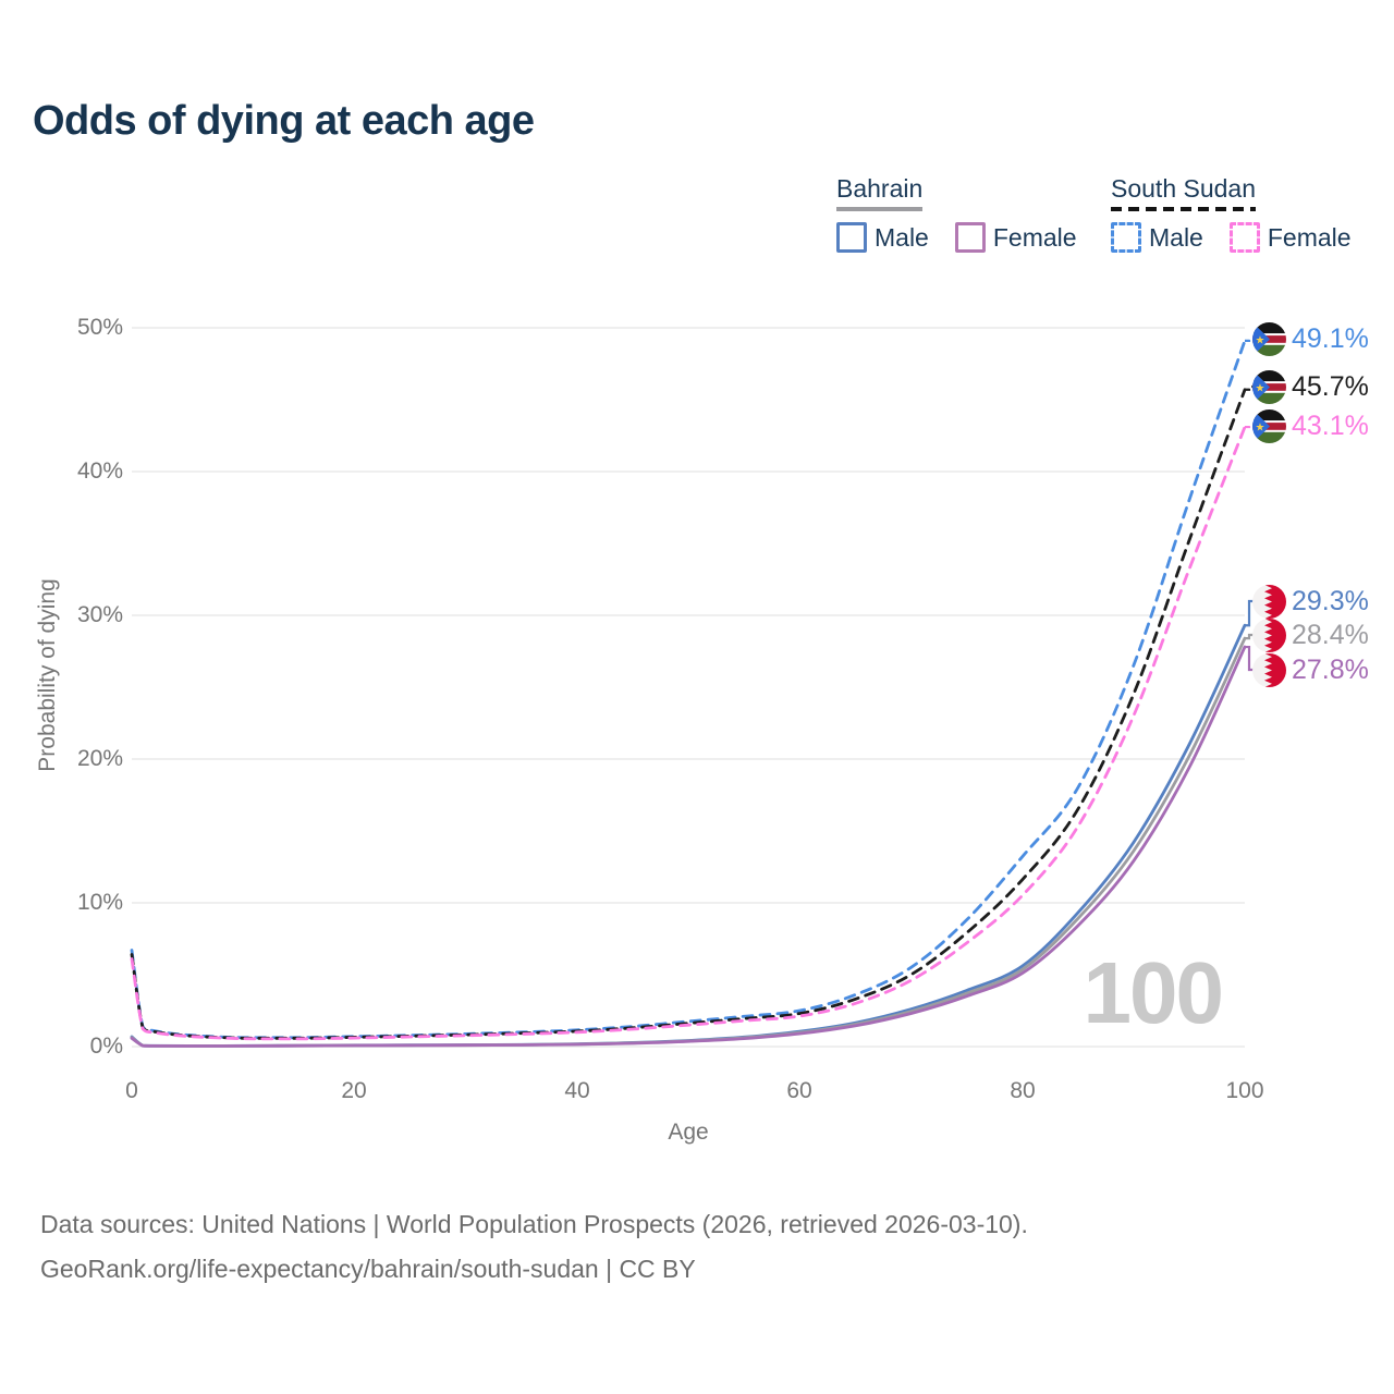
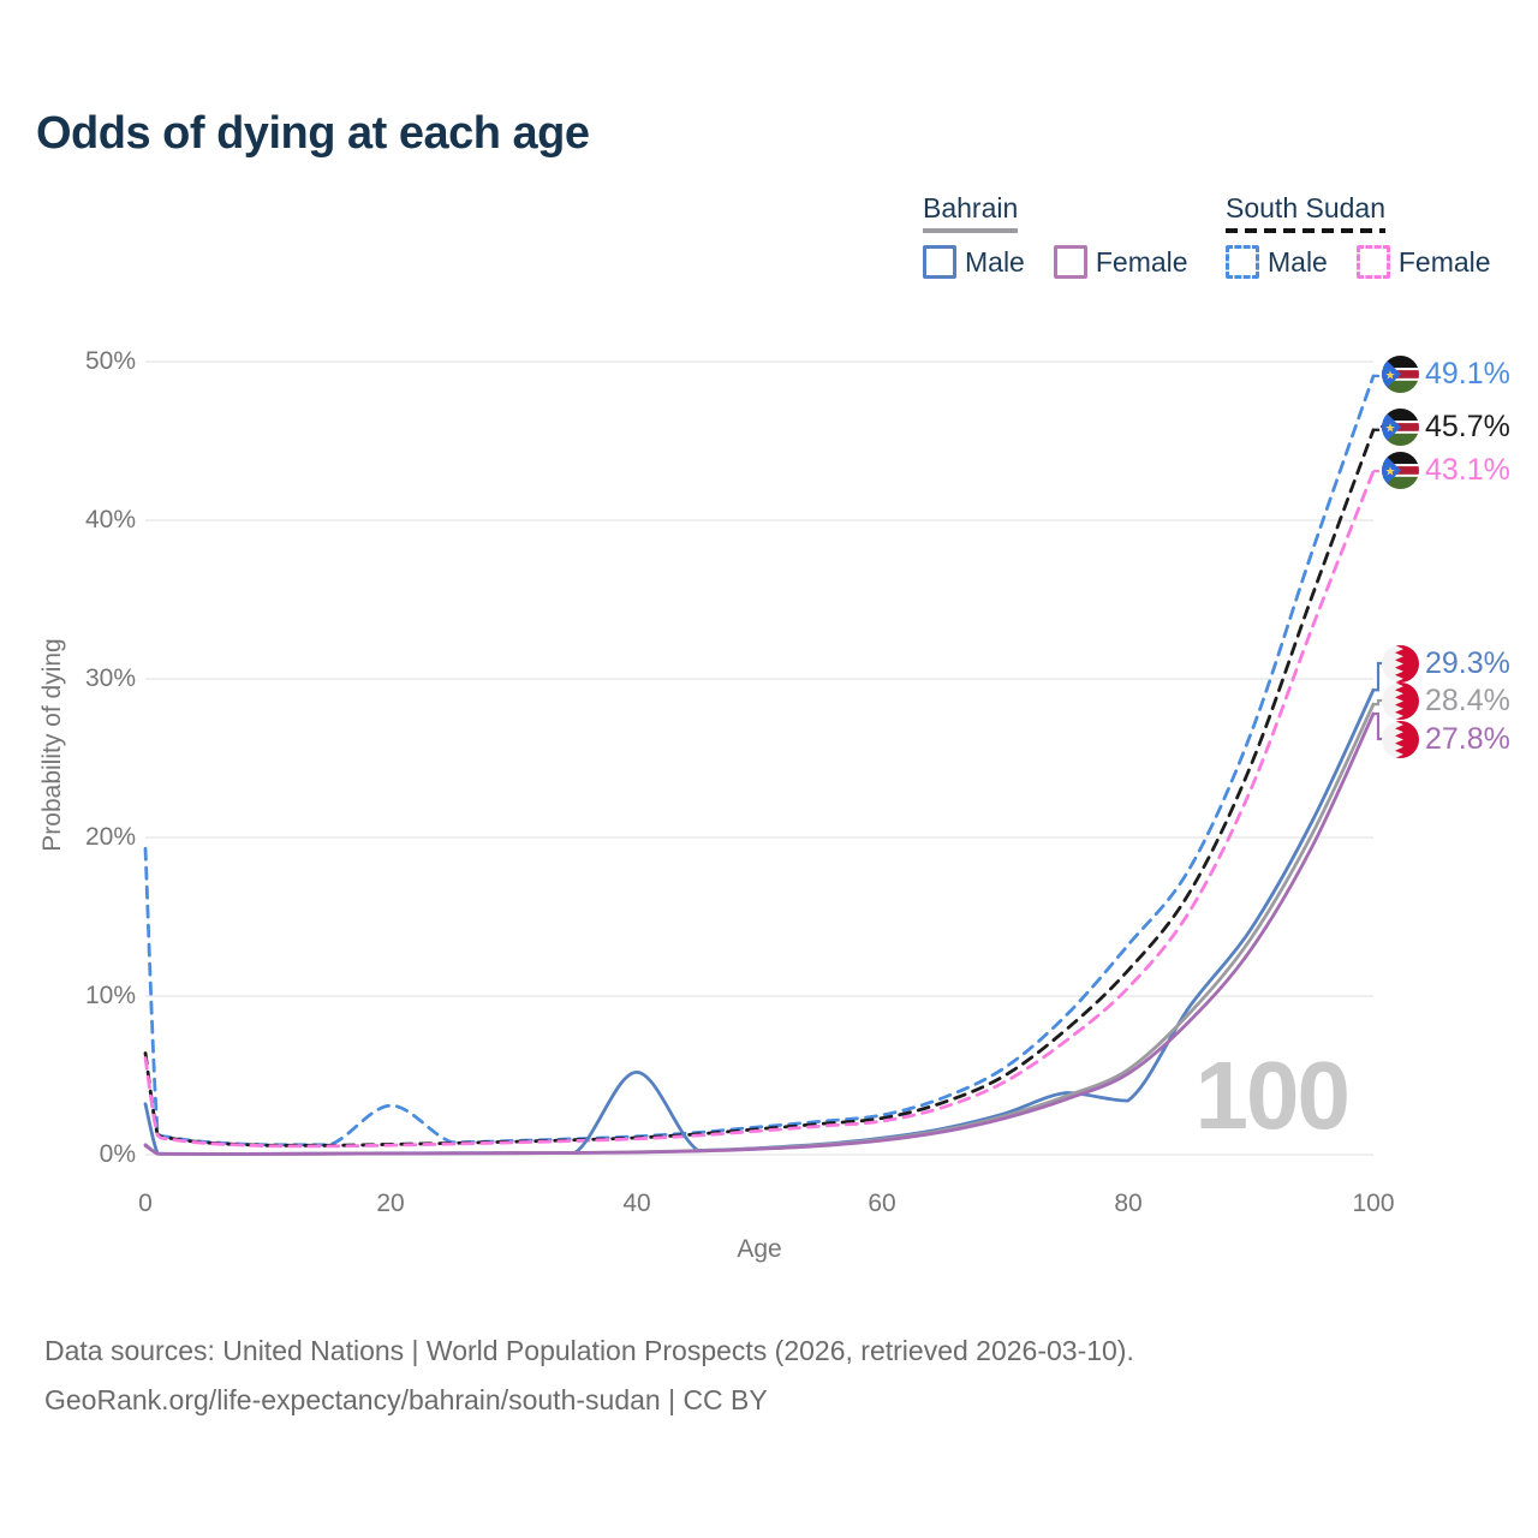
South Sudan Male/0: 6.7% -> 19.3%
Bahrain Male/0: 0.7% -> 3.2%
South Sudan Male/20: 0.7% -> 3.1%
Bahrain Male/40: 0.2% -> 5.2%
Bahrain Male/80: 5.6% -> 3.4%
